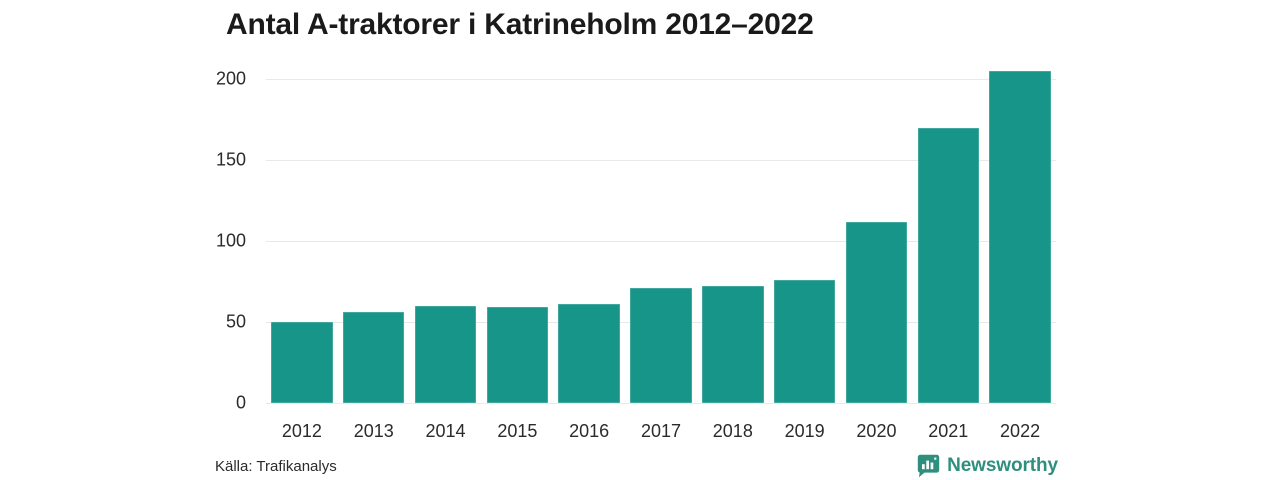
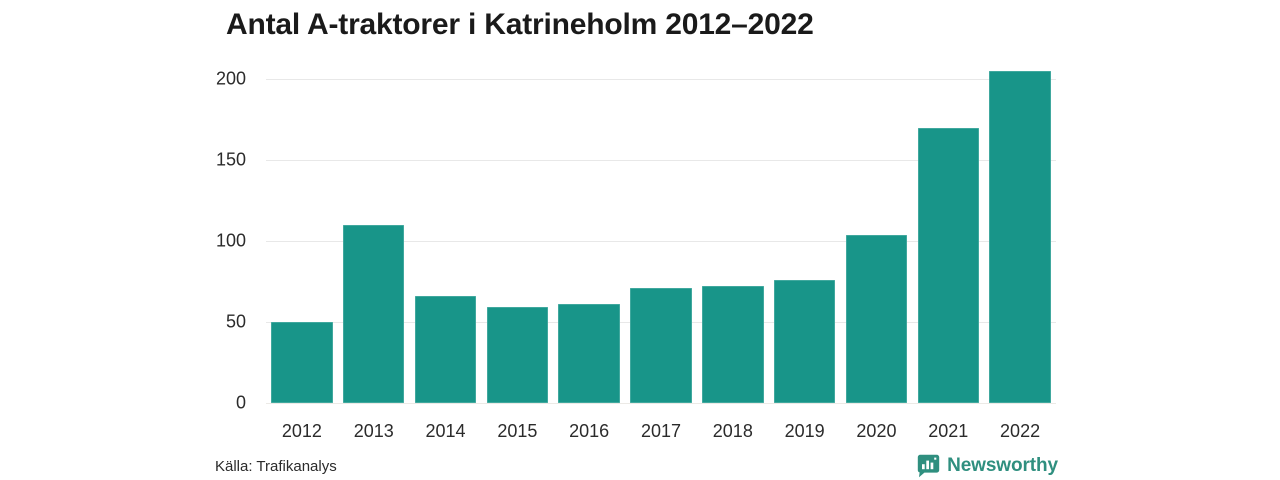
2013: 56 -> 110
2014: 60 -> 66
2020: 112 -> 104
